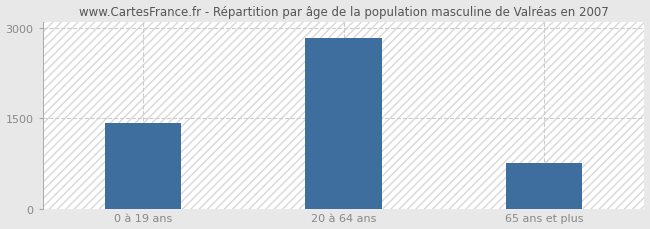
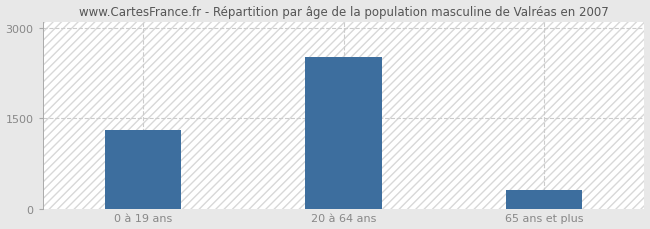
0 à 19 ans: 1420 -> 1300
20 à 64 ans: 2830 -> 2520
65 ans et plus: 760 -> 300
